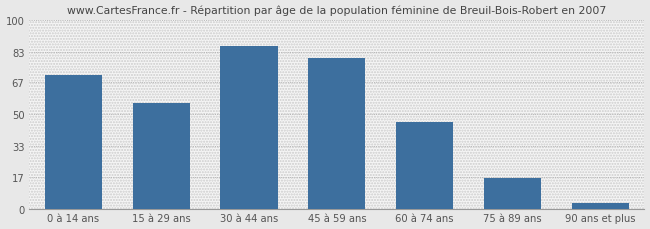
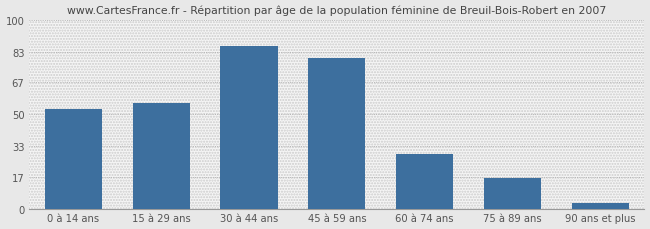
0 à 14 ans: 71 -> 53
60 à 74 ans: 46 -> 29
